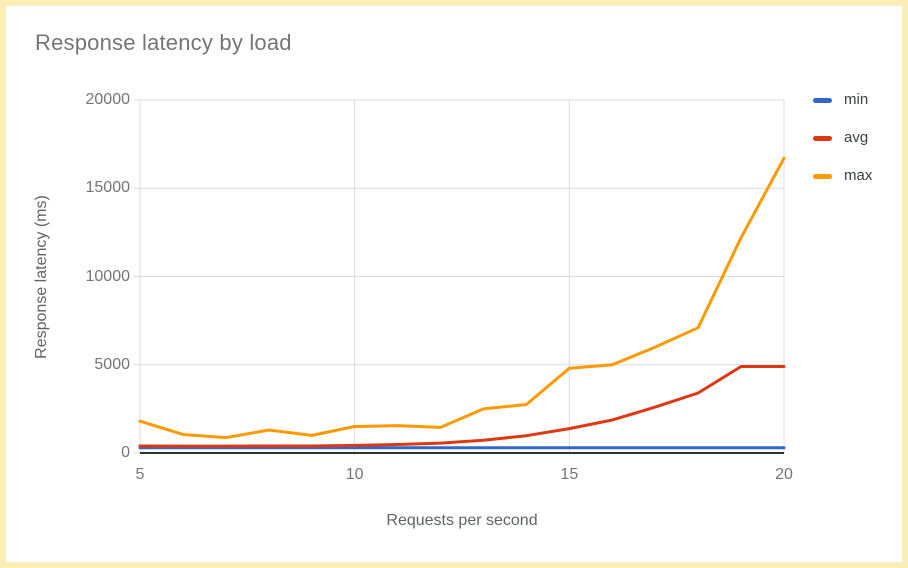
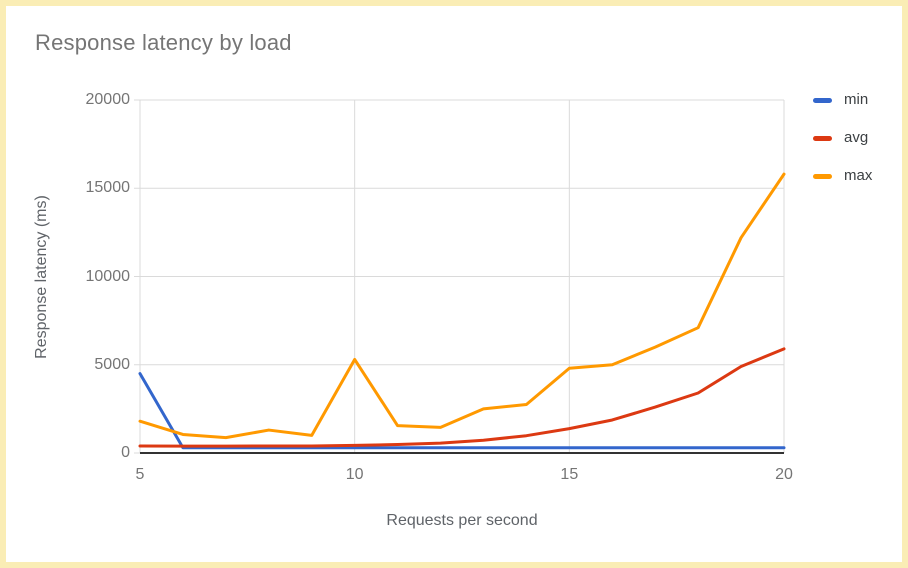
min/5: 300 -> 4500
max/10: 1500 -> 5300
avg/20: 4900 -> 5900
max/20: 16700 -> 15800
